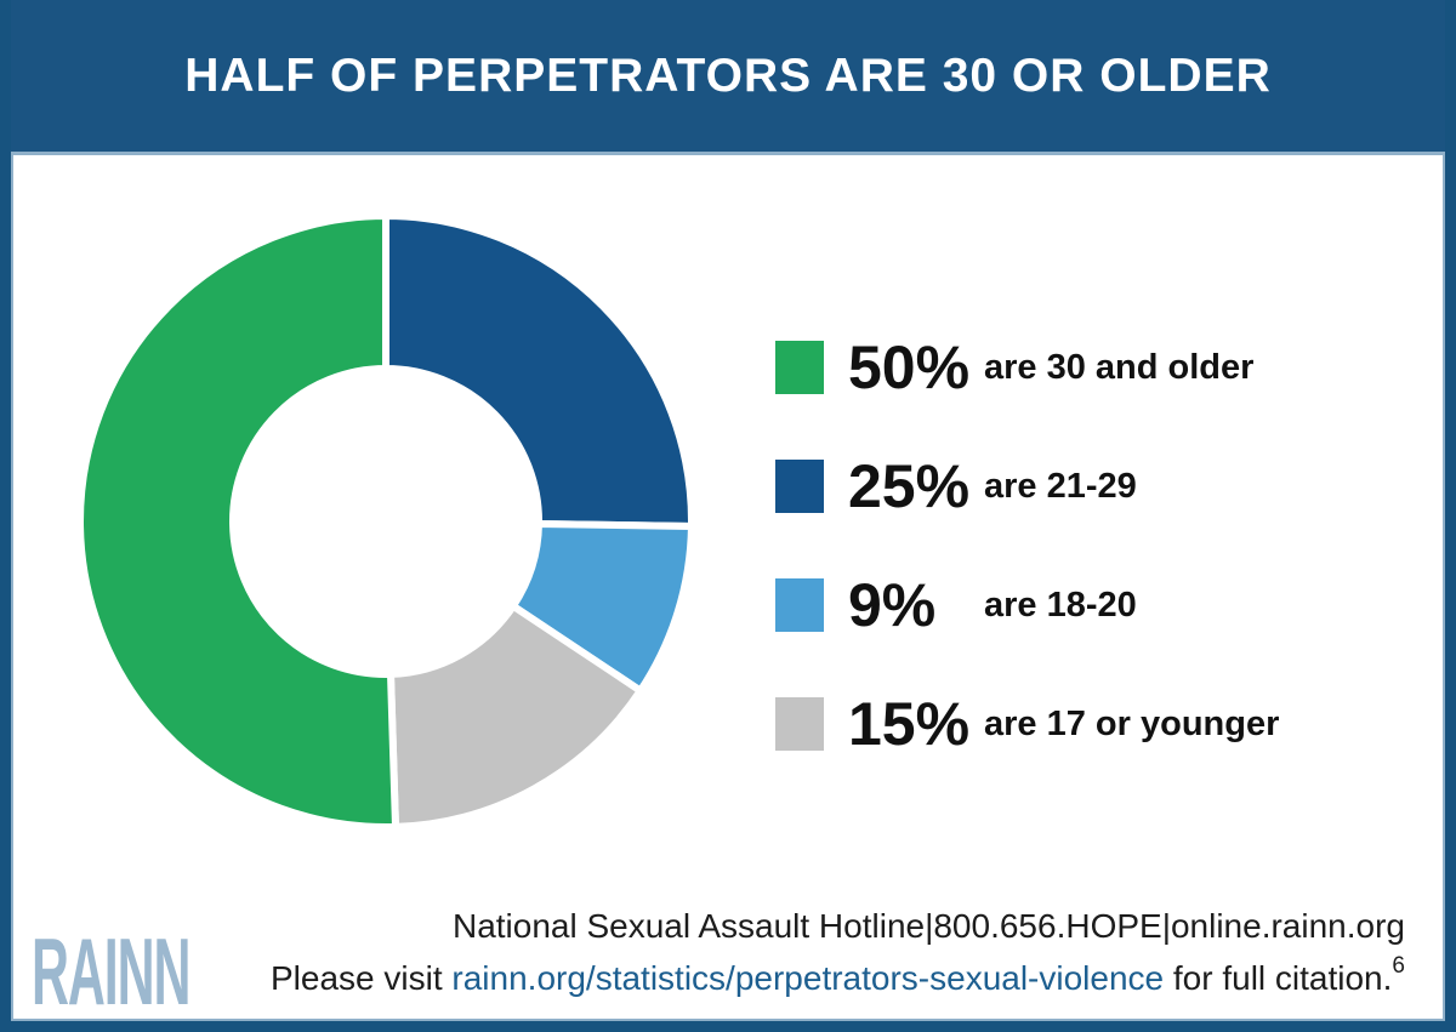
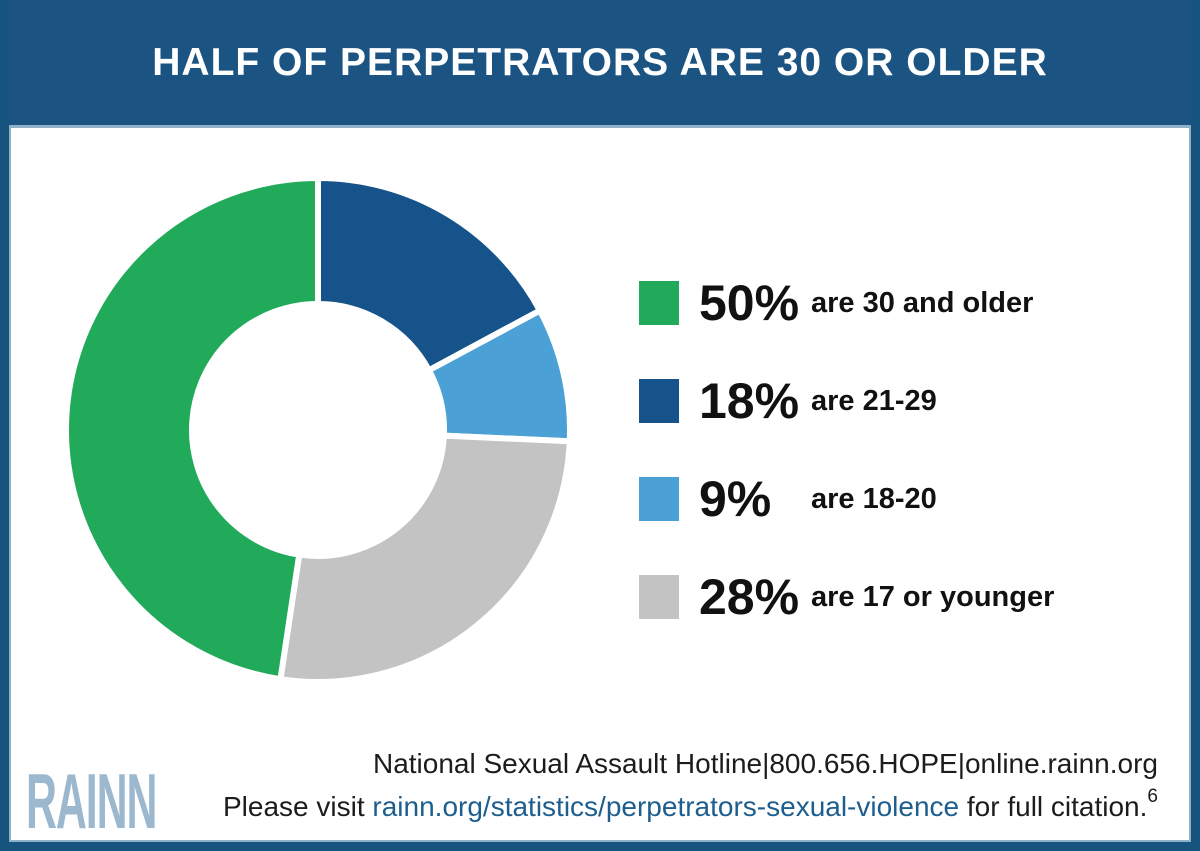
are 21-29: 25% -> 18%
are 17 or younger: 15% -> 28%
